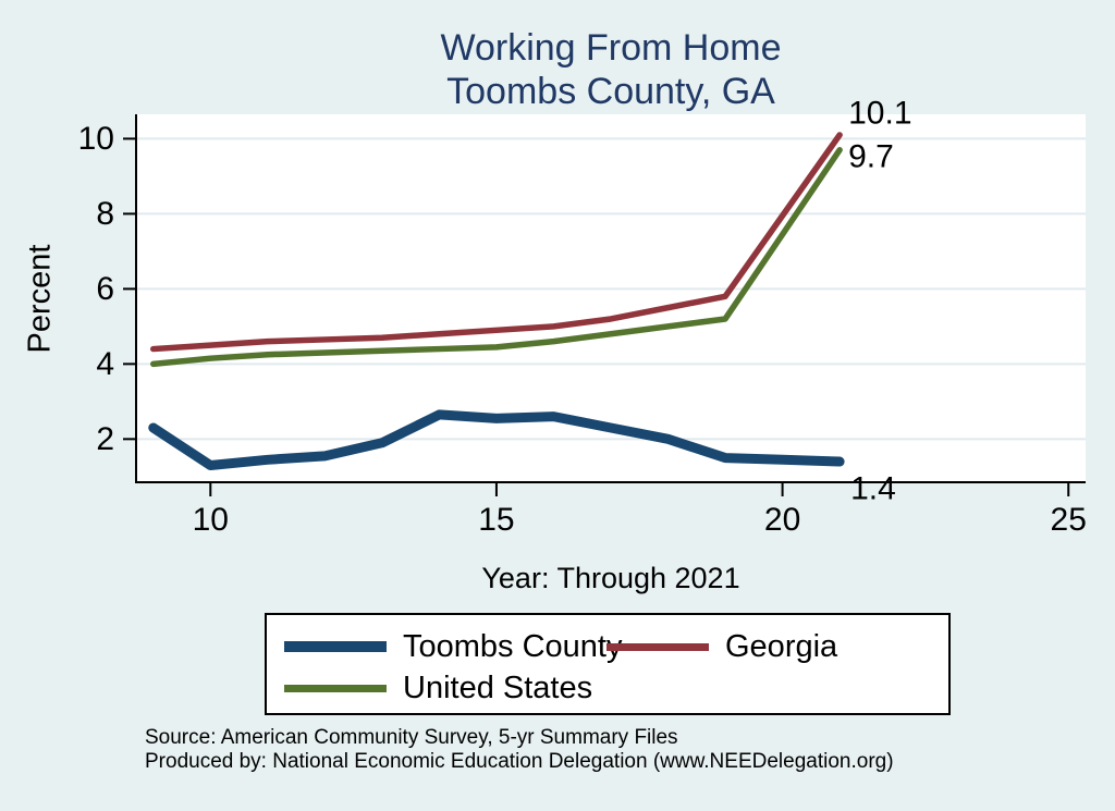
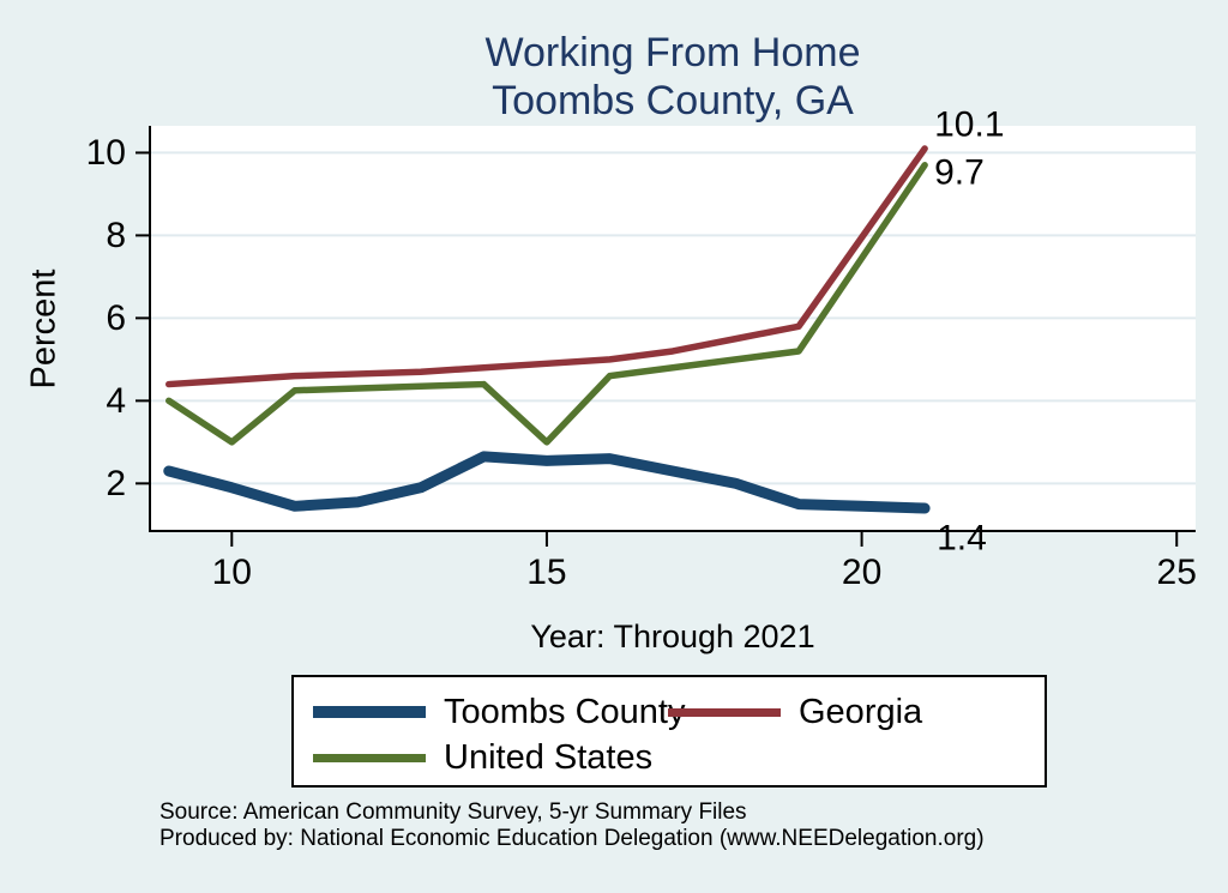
Toombs County/10: 1.3 -> 1.9
United States/10: 4.2 -> 3.0
United States/15: 4.5 -> 3.0
